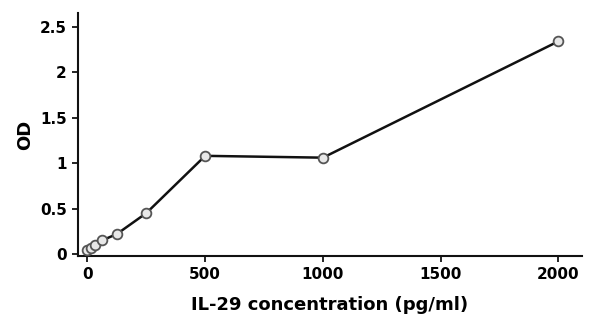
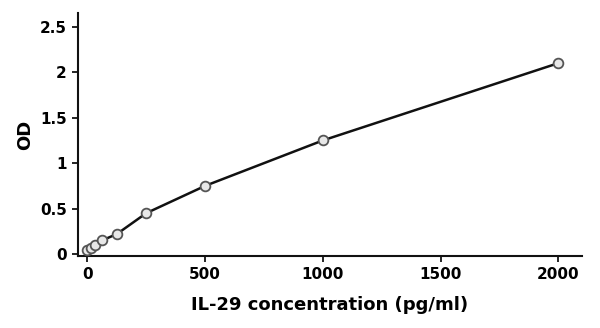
500: 1.08 -> 0.75
1000: 1.06 -> 1.25
2000: 2.34 -> 2.10
